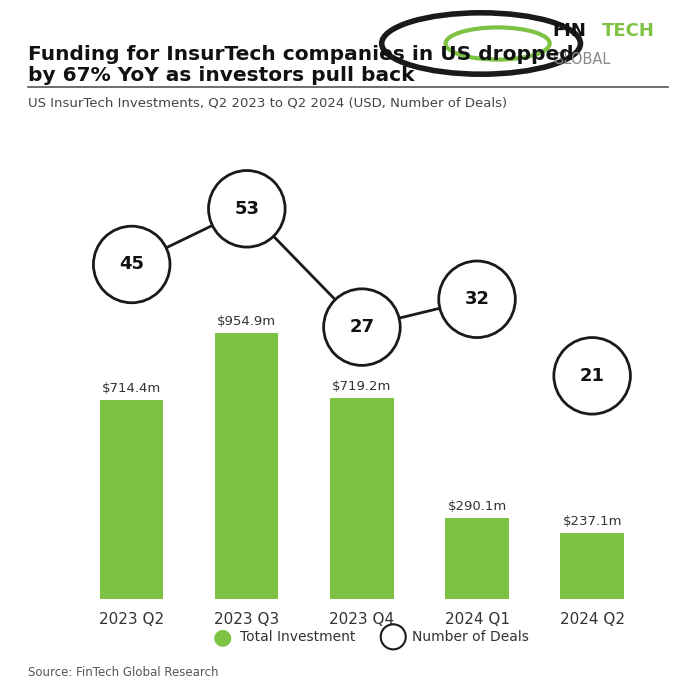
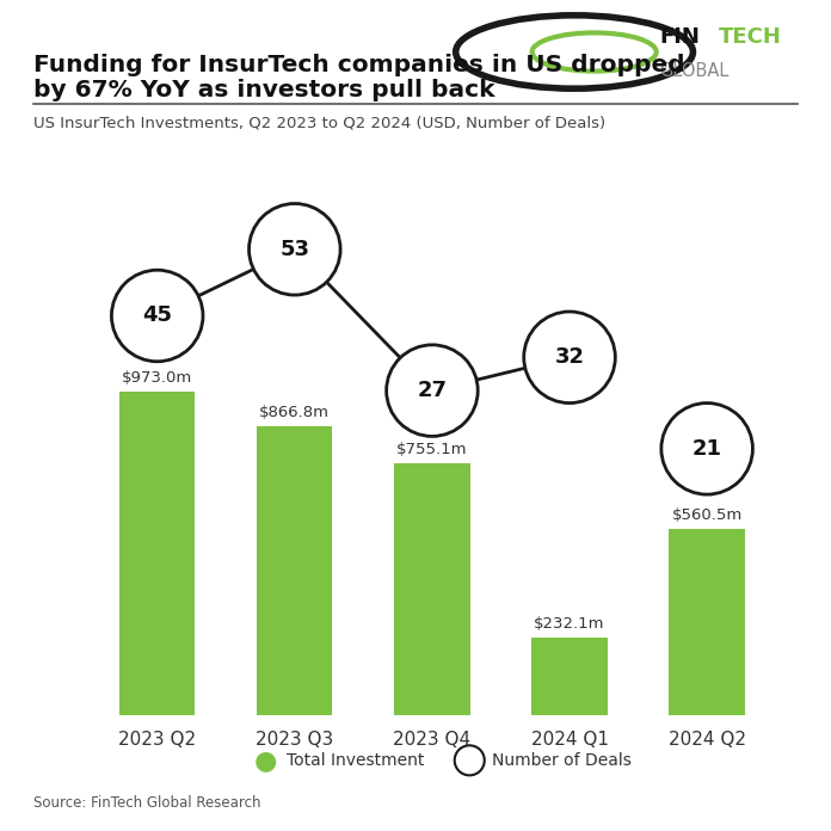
2023 Q2: $714.4m -> $973.0m
2023 Q3: $954.9m -> $866.8m
2023 Q4: $719.2m -> $755.1m
2024 Q1: $290.1m -> $232.1m
2024 Q2: $237.1m -> $560.5m
